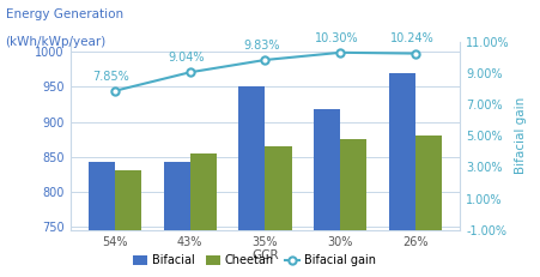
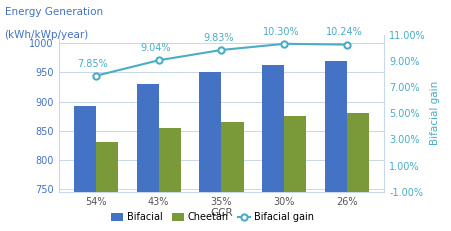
Bifacial/54%: 842 -> 893
Bifacial/43%: 842 -> 930
Bifacial/30%: 918 -> 963
